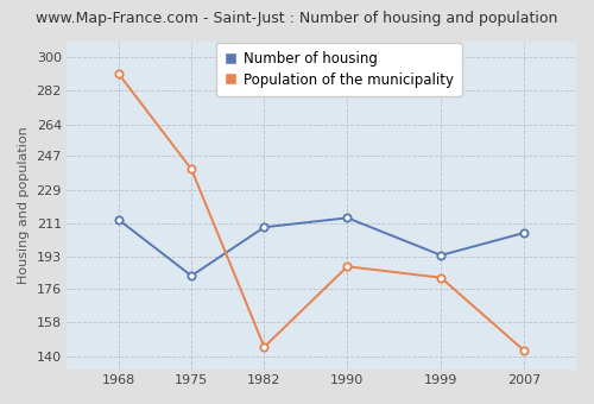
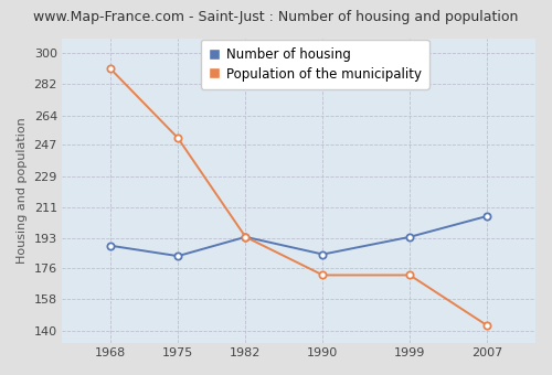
Number of housing/1968: 213 -> 189
Population of the municipality/1975: 240 -> 251
Number of housing/1982: 209 -> 194
Population of the municipality/1982: 145 -> 194
Number of housing/1990: 214 -> 184
Population of the municipality/1990: 188 -> 172
Population of the municipality/1999: 182 -> 172
